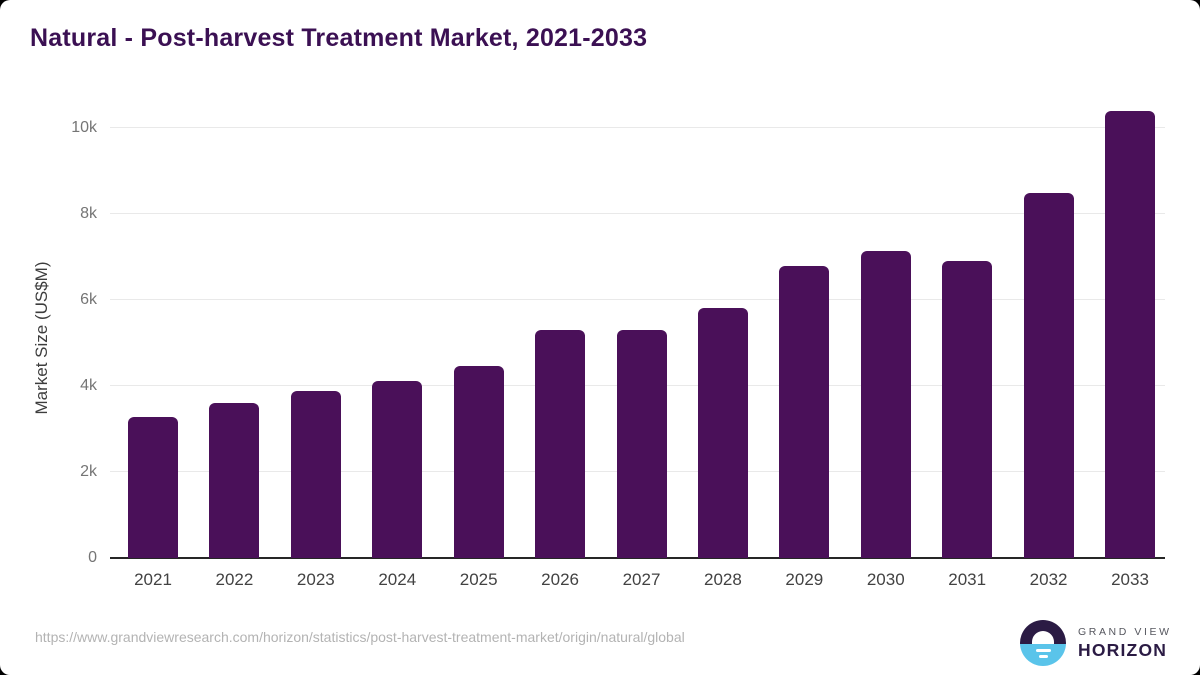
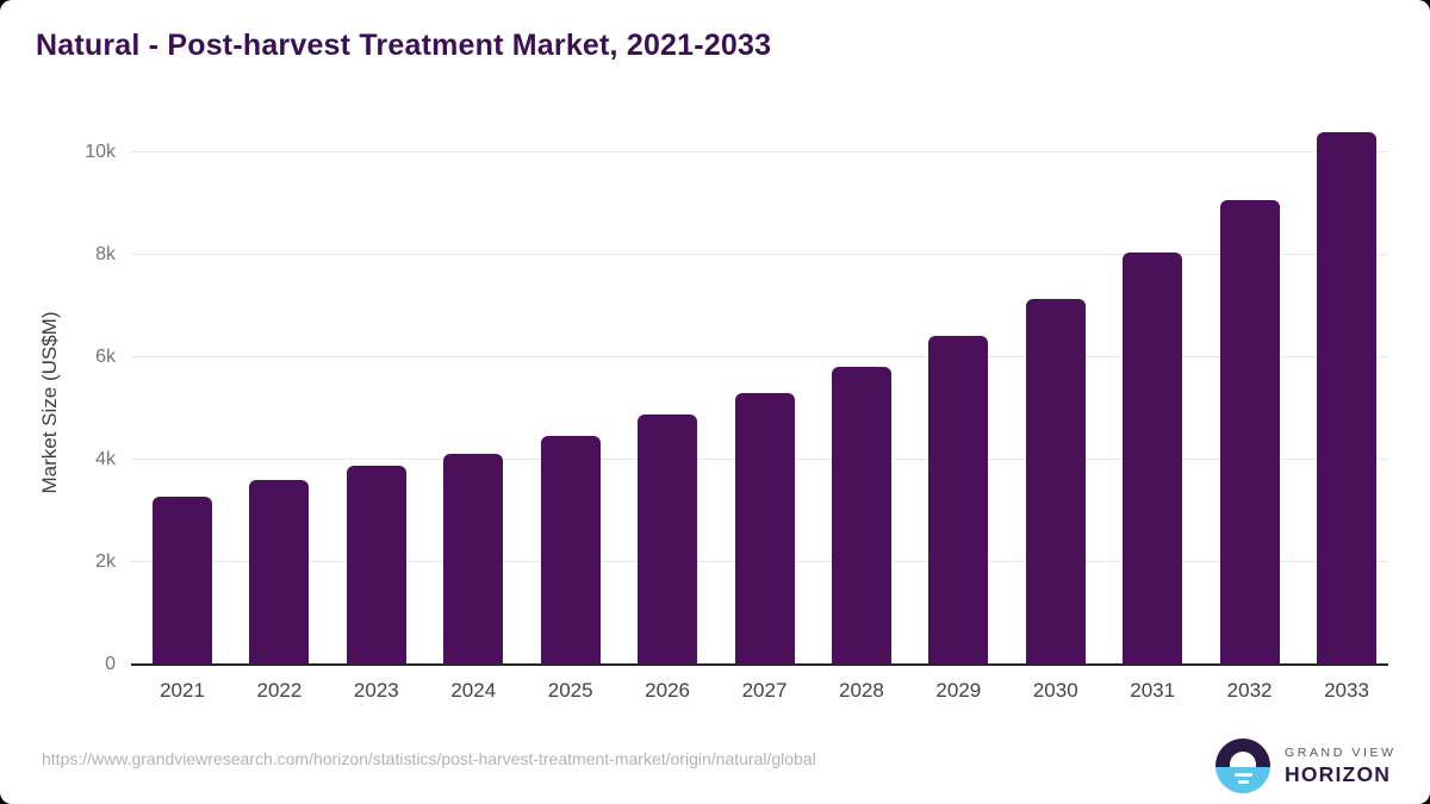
2026: 5.3k -> 4.9k
2029: 6.8k -> 6.4k
2031: 6.9k -> 8.0k
2032: 8.5k -> 9.1k
